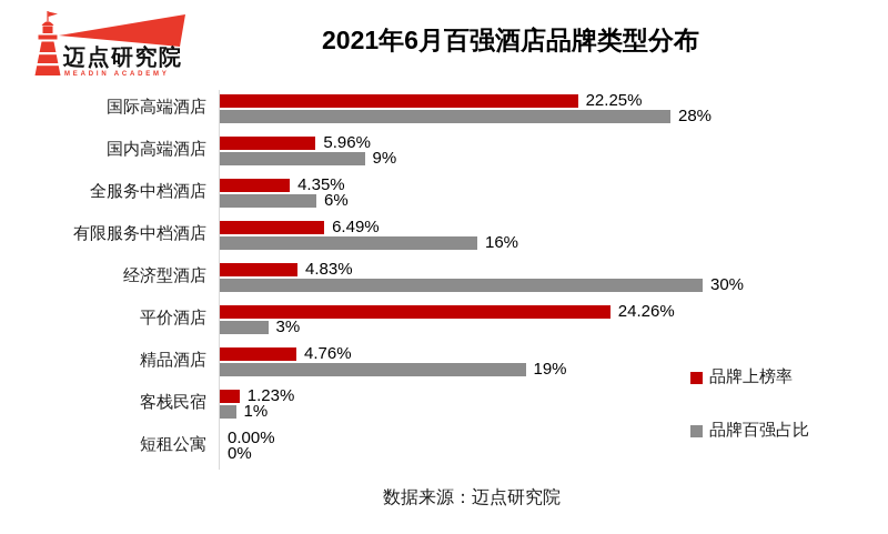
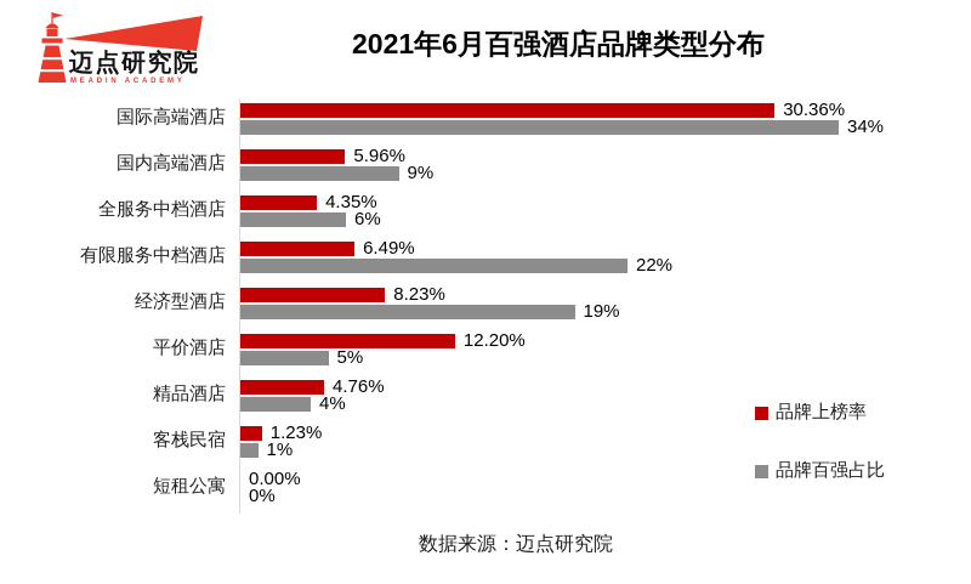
品牌上榜率/国际高端酒店: 22.25% -> 30.36%
品牌百强占比/国际高端酒店: 28% -> 34%
品牌百强占比/有限服务中档酒店: 16% -> 22%
品牌上榜率/经济型酒店: 4.83% -> 8.23%
品牌百强占比/经济型酒店: 30% -> 19%
品牌上榜率/平价酒店: 24.26% -> 12.20%
品牌百强占比/平价酒店: 3% -> 5%
品牌百强占比/精品酒店: 19% -> 4%
